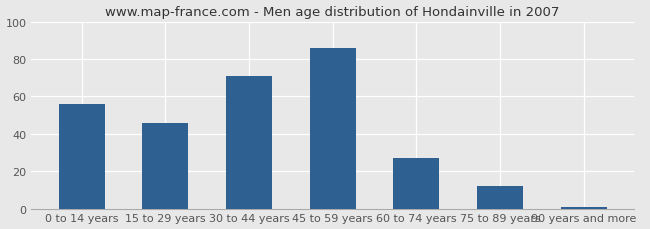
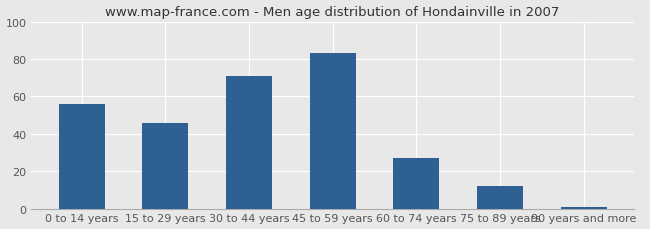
45 to 59 years: 86 -> 83
